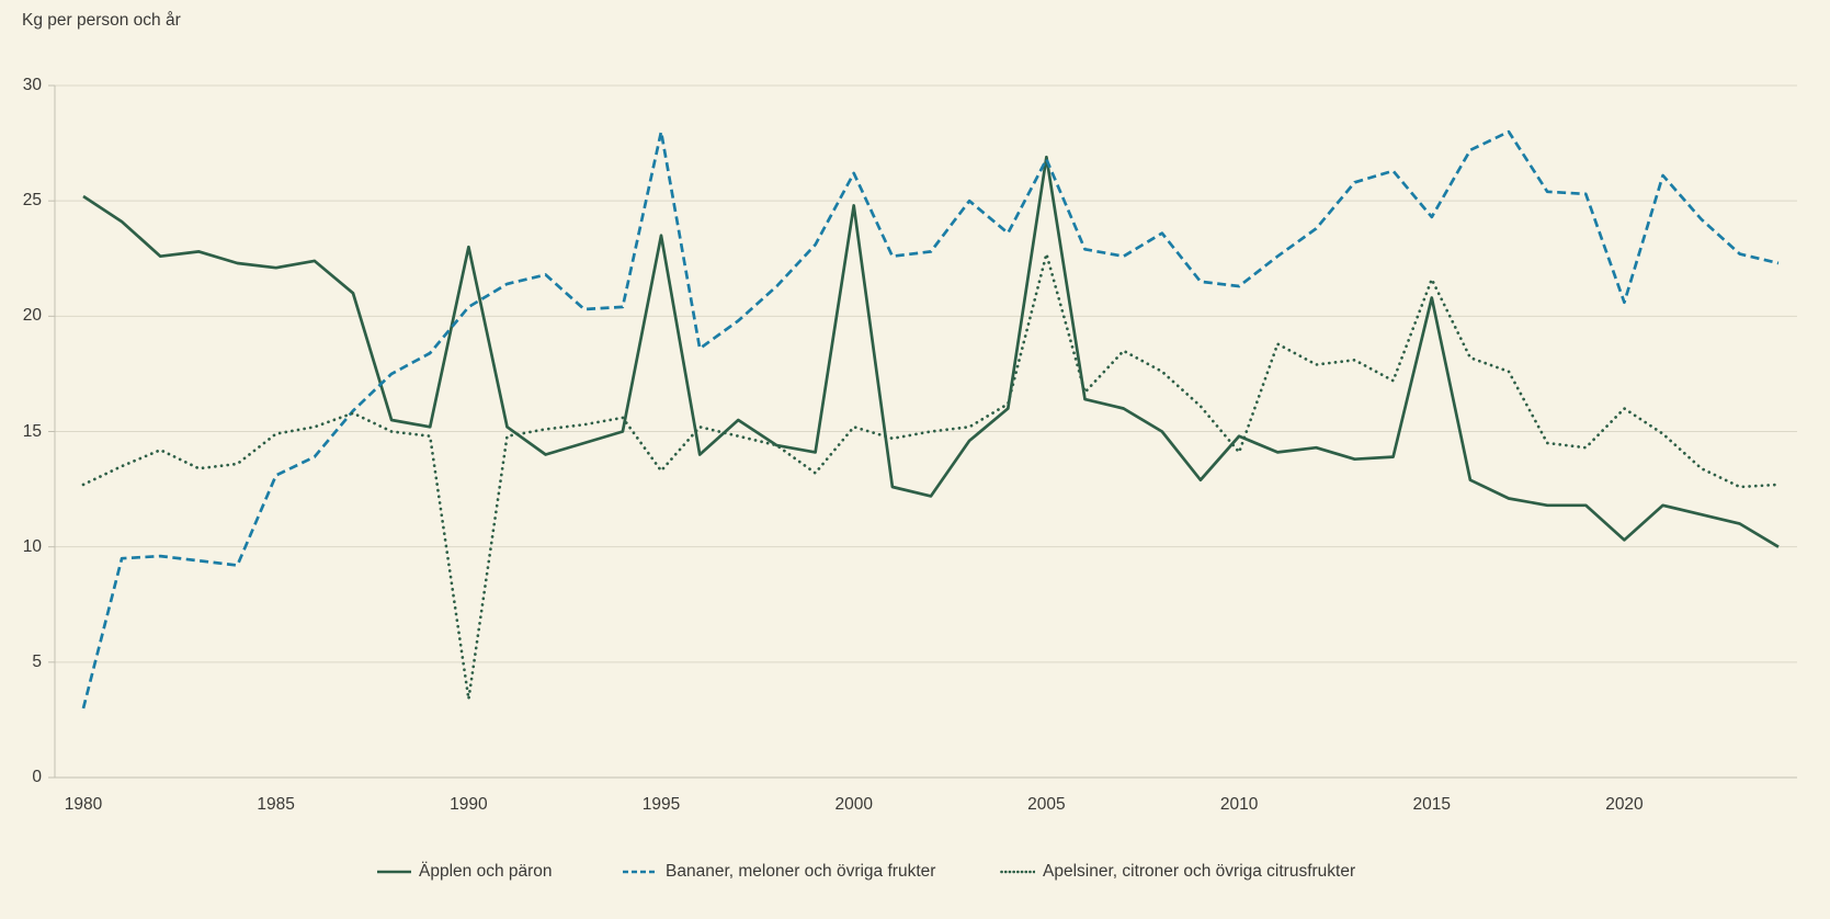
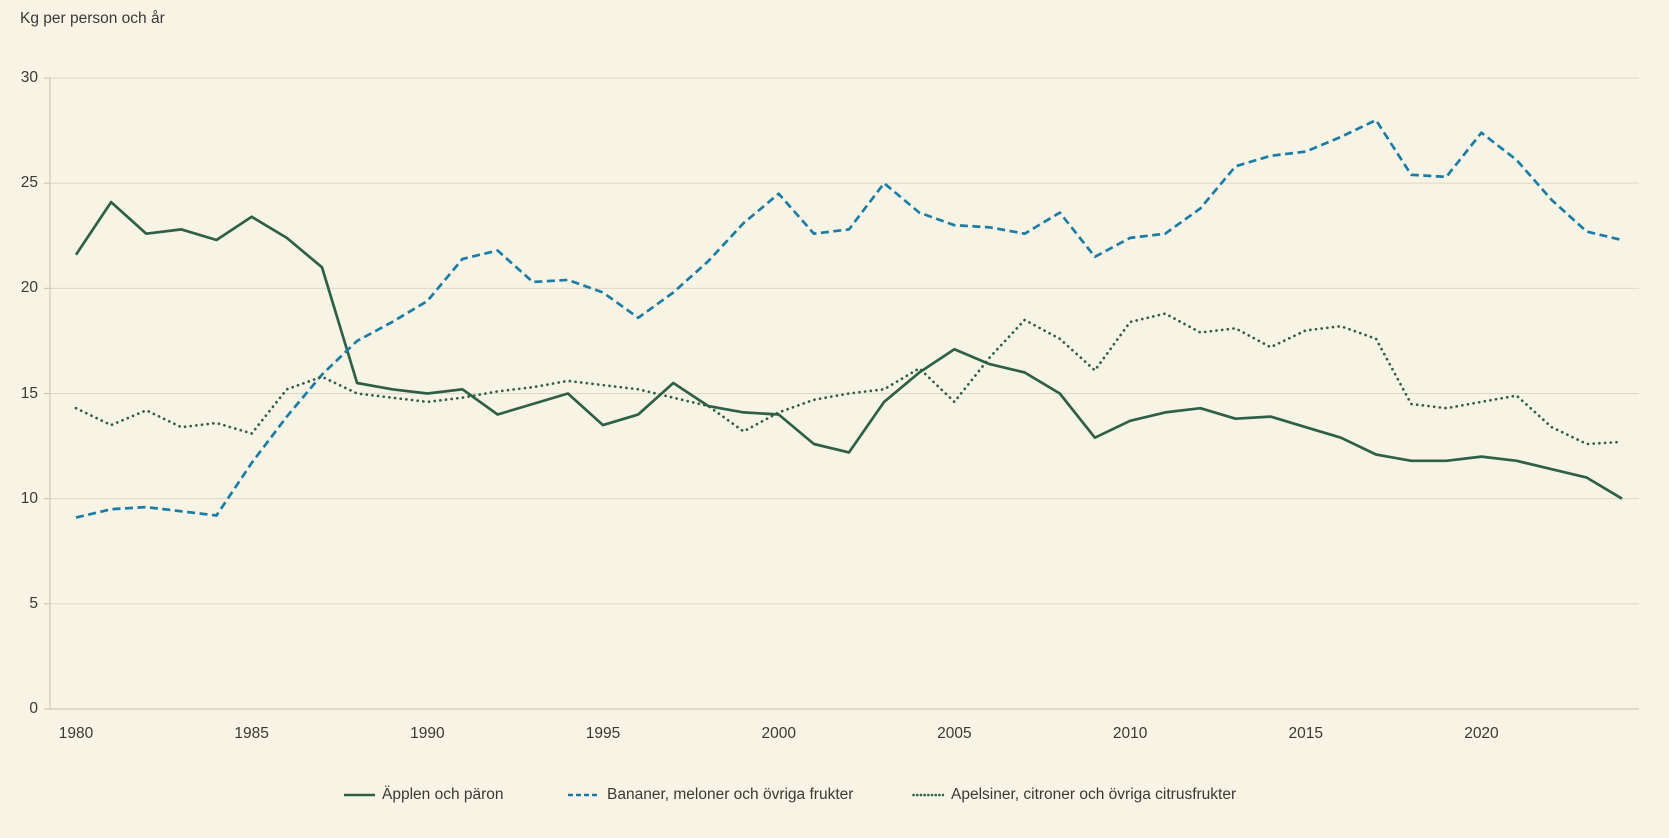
Äpplen och päron/1980: 25.2 -> 21.6
Bananer, meloner och övriga frukter/1980: 3.0 -> 9.1
Apelsiner, citroner och övriga citrusfrukter/1980: 12.7 -> 14.3
Äpplen och päron/1985: 22.1 -> 23.4
Bananer, meloner och övriga frukter/1985: 13.1 -> 11.7
Apelsiner, citroner och övriga citrusfrukter/1985: 14.9 -> 13.1
Äpplen och päron/1990: 23.0 -> 15.0
Bananer, meloner och övriga frukter/1990: 20.4 -> 19.4
Apelsiner, citroner och övriga citrusfrukter/1990: 3.4 -> 14.6
Äpplen och päron/1995: 23.5 -> 13.5
Bananer, meloner och övriga frukter/1995: 28.0 -> 19.8
Apelsiner, citroner och övriga citrusfrukter/1995: 13.3 -> 15.4
Äpplen och päron/2000: 24.8 -> 14.0
Bananer, meloner och övriga frukter/2000: 26.2 -> 24.5
Apelsiner, citroner och övriga citrusfrukter/2000: 15.2 -> 14.1
Äpplen och päron/2005: 26.9 -> 17.1
Bananer, meloner och övriga frukter/2005: 26.8 -> 23.0
Apelsiner, citroner och övriga citrusfrukter/2005: 22.7 -> 14.6
Äpplen och päron/2010: 14.8 -> 13.7
Bananer, meloner och övriga frukter/2010: 21.3 -> 22.4
Apelsiner, citroner och övriga citrusfrukter/2010: 14.1 -> 18.4
Äpplen och päron/2015: 20.8 -> 13.4
Bananer, meloner och övriga frukter/2015: 24.3 -> 26.5
Apelsiner, citroner och övriga citrusfrukter/2015: 21.6 -> 18.0
Äpplen och päron/2020: 10.3 -> 12.0
Bananer, meloner och övriga frukter/2020: 20.6 -> 27.4
Apelsiner, citroner och övriga citrusfrukter/2020: 16.0 -> 14.6
